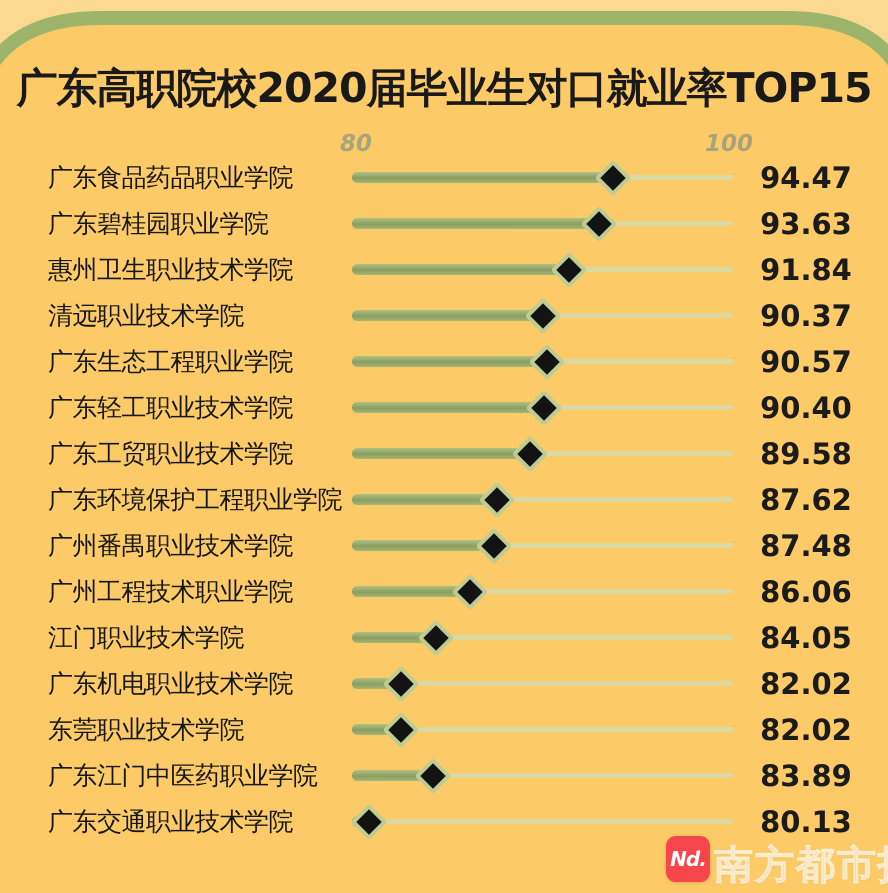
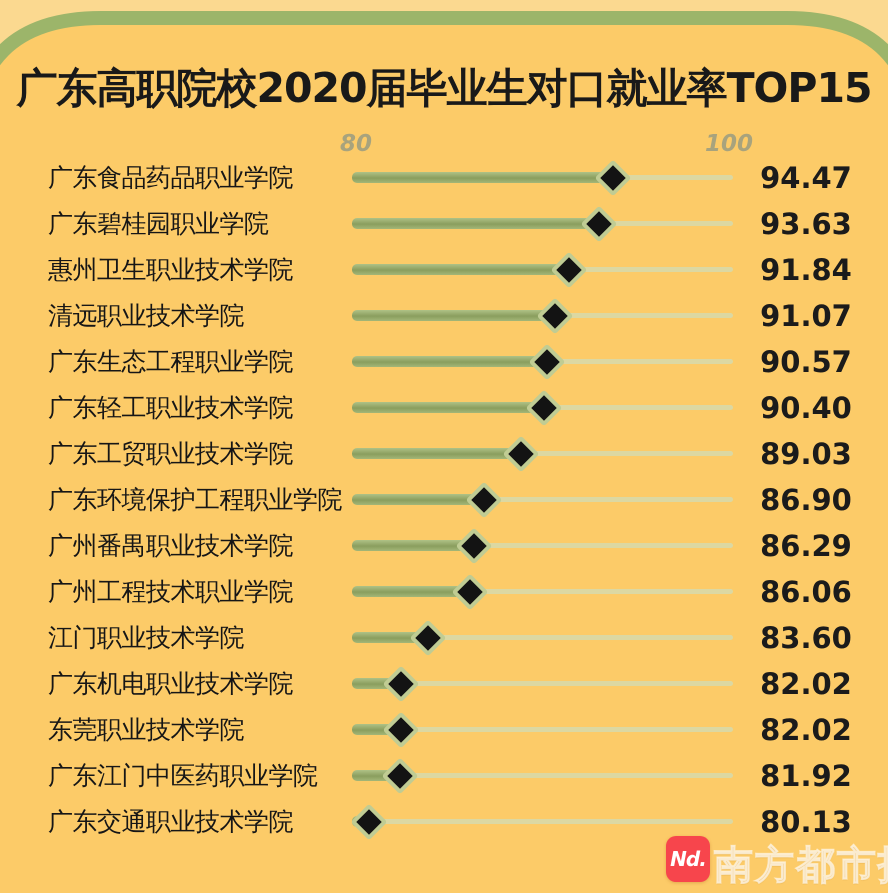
清远职业技术学院: 90.37 -> 91.07
广东工贸职业技术学院: 89.58 -> 89.03
广东环境保护工程职业学院: 87.62 -> 86.90
广州番禺职业技术学院: 87.48 -> 86.29
江门职业技术学院: 84.05 -> 83.60
广东江门中医药职业学院: 83.89 -> 81.92
